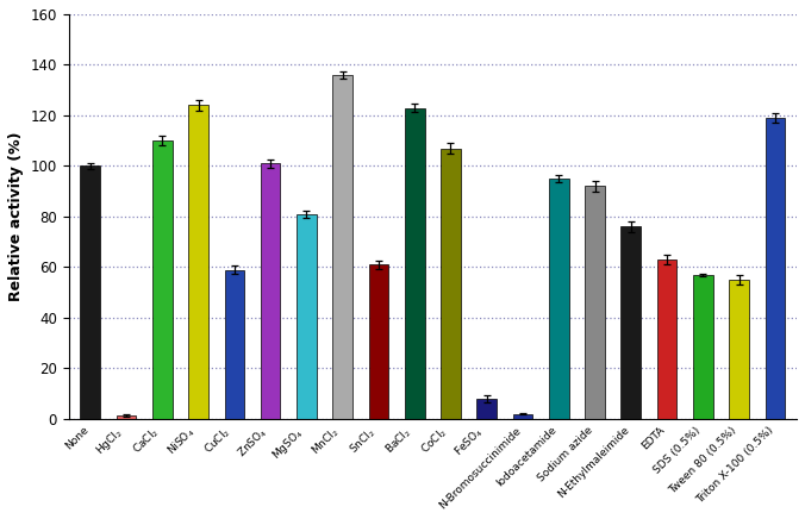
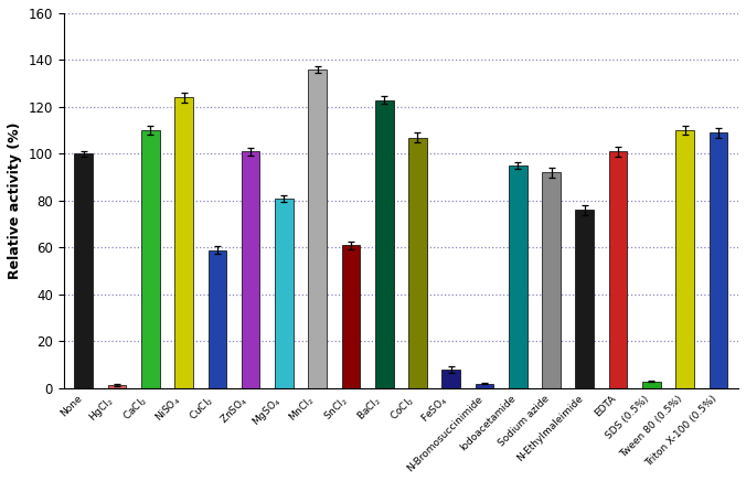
EDTA: 63.0 -> 101.0
SDS (0.5%): 57.0 -> 3.0
Tween 80 (0.5%): 55.0 -> 110.0
Triton X-100 (0.5%): 119.0 -> 109.0
